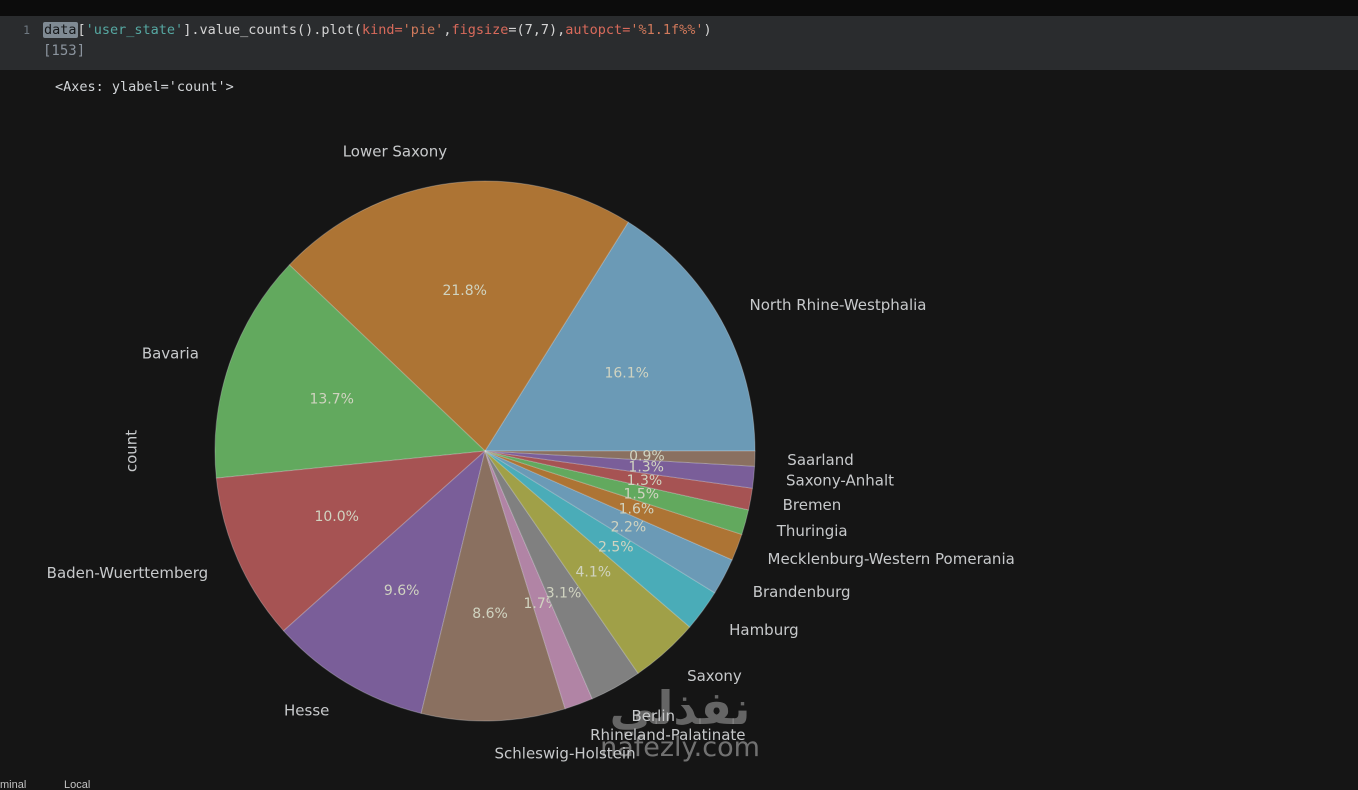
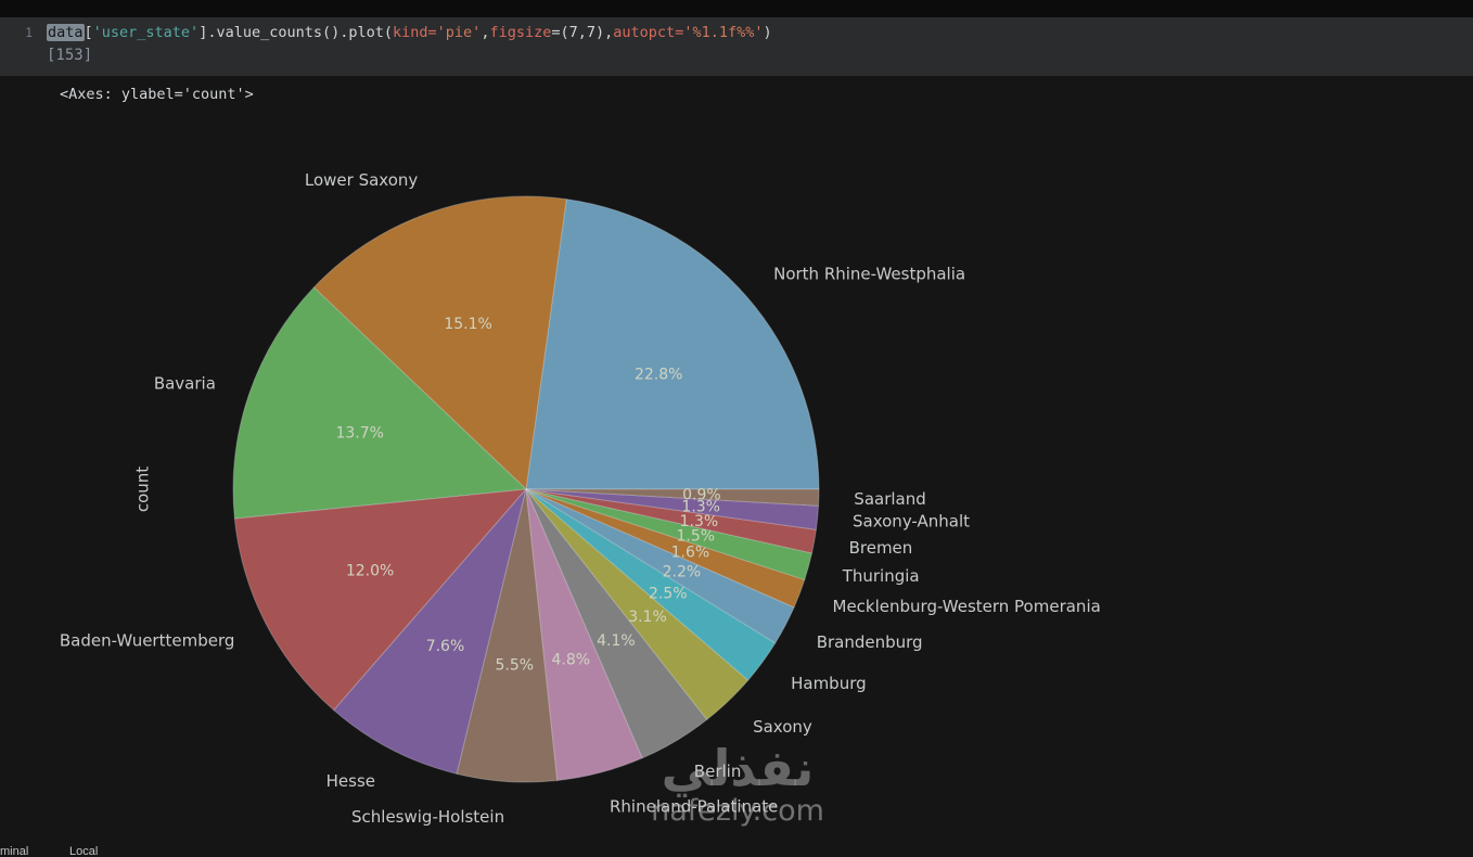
North Rhine-Westphalia: 16.1% -> 22.8%
Lower Saxony: 21.8% -> 15.1%
Baden-Wuerttemberg: 10.0% -> 12.0%
Hesse: 9.6% -> 7.6%
Schleswig-Holstein: 8.6% -> 5.5%
Rhineland-Palatinate: 1.7% -> 4.8%
Berlin: 3.1% -> 4.1%
Saxony: 4.1% -> 3.1%
